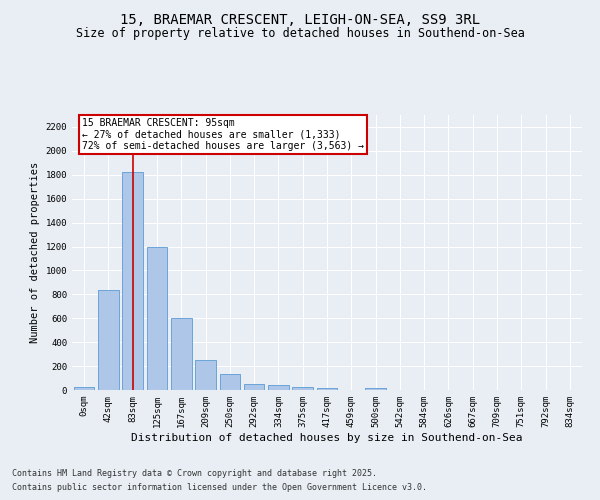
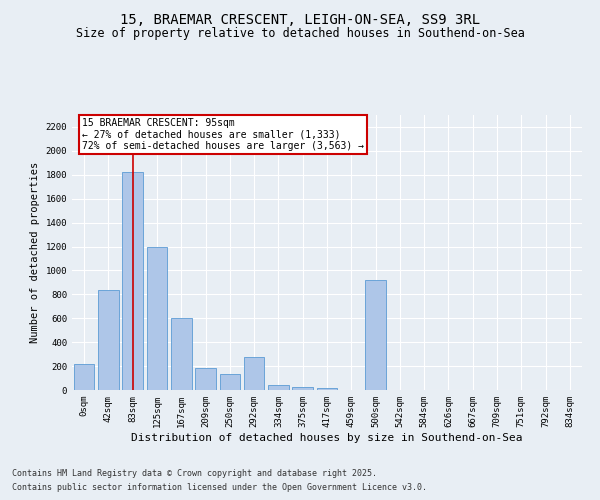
0sqm: 20 -> 220
209sqm: 260 -> 180
292sqm: 50 -> 280
500sqm: 20 -> 920
